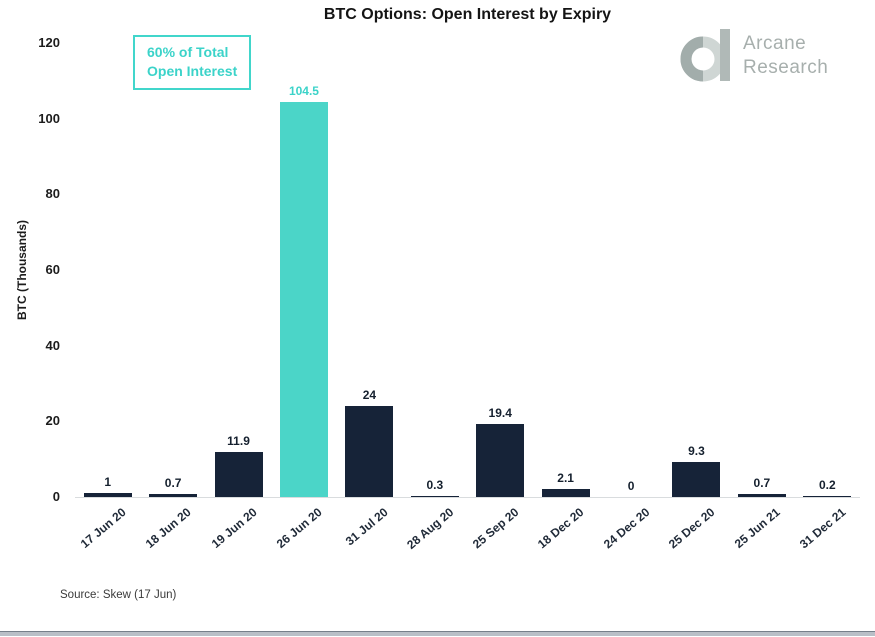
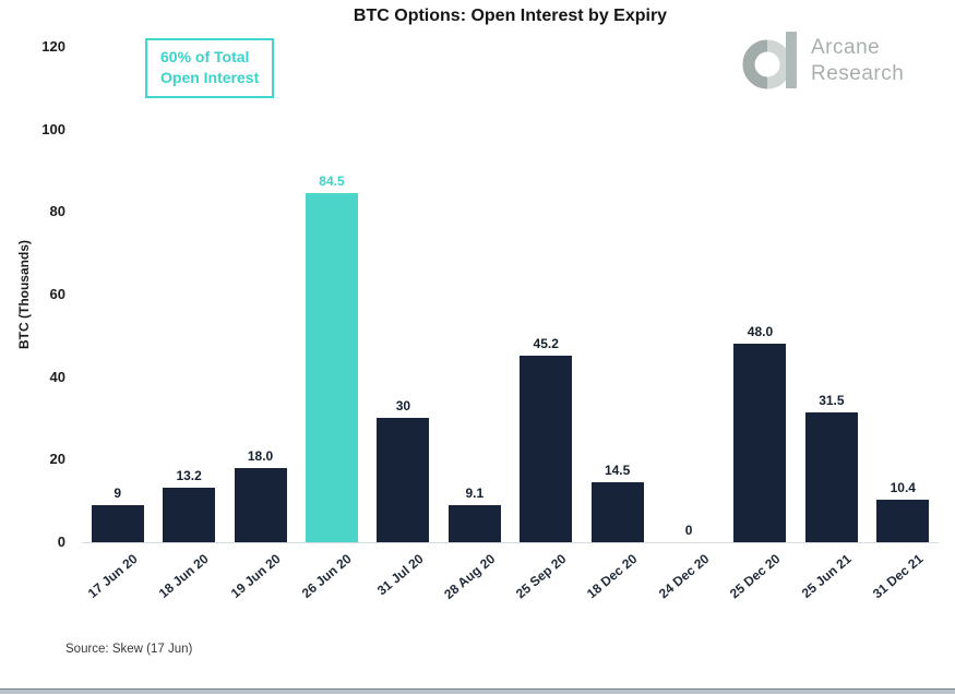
17 Jun 20: 1 -> 9
18 Jun 20: 0.7 -> 13.2
19 Jun 20: 11.9 -> 18.0
26 Jun 20: 104.5 -> 84.5
31 Jul 20: 24 -> 30
28 Aug 20: 0.3 -> 9.1
25 Sep 20: 19.4 -> 45.2
18 Dec 20: 2.1 -> 14.5
25 Dec 20: 9.3 -> 48.0
25 Jun 21: 0.7 -> 31.5
31 Dec 21: 0.2 -> 10.4
